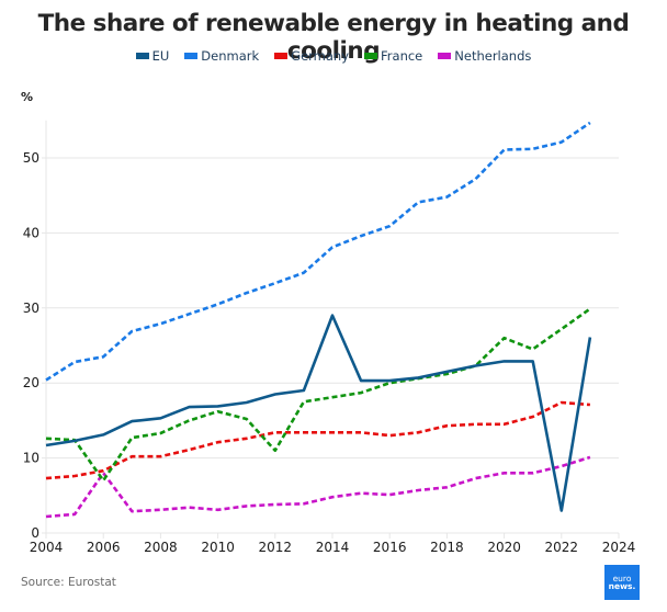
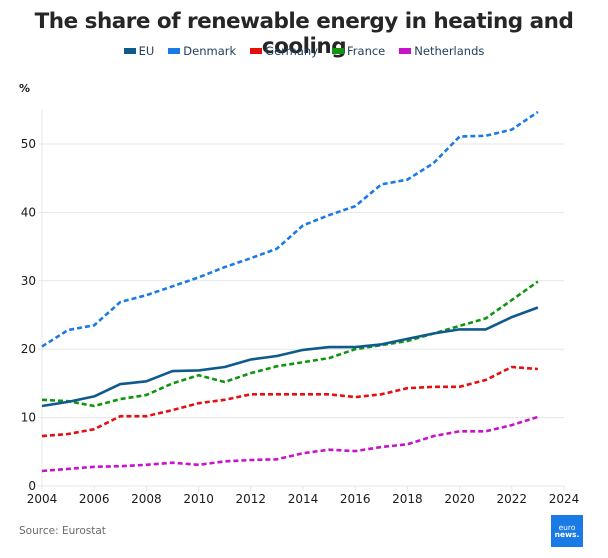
France/2006: 7 -> 12
Netherlands/2006: 8 -> 3
France/2012: 11 -> 16
EU/2014: 29 -> 20
France/2020: 26 -> 23
EU/2022: 3 -> 25
